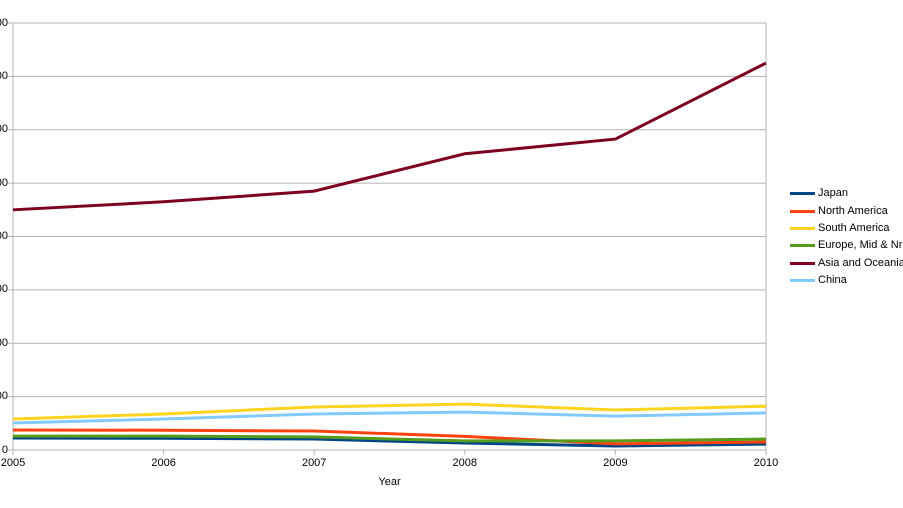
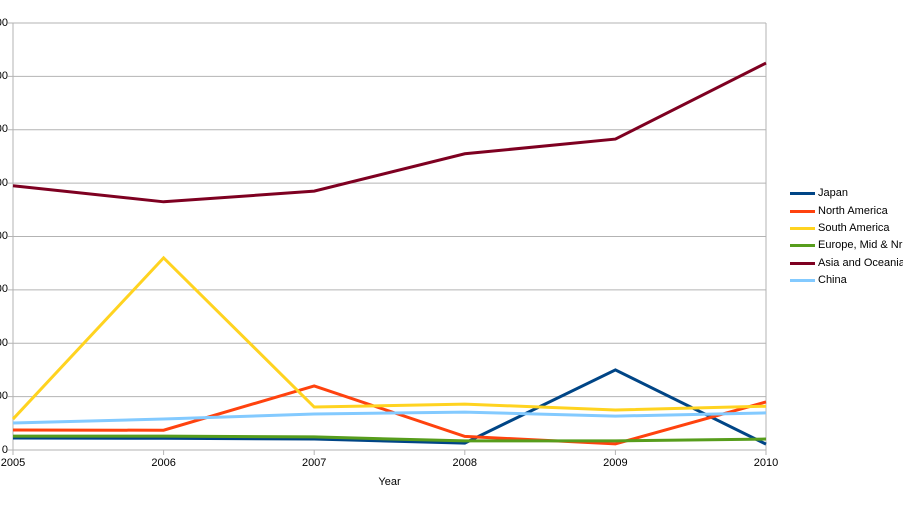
Asia and Oceania/2005: 90000 -> 99000
South America/2006: 14000 -> 72000
North America/2007: 7000 -> 24000
Japan/2009: 2000 -> 30000
North America/2010: 3000 -> 18000
